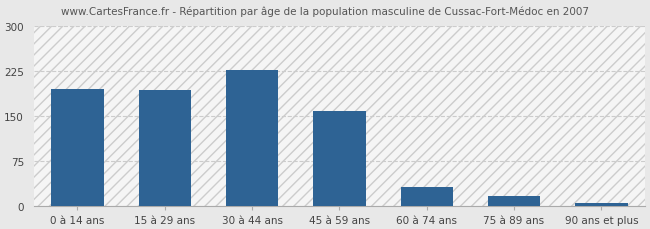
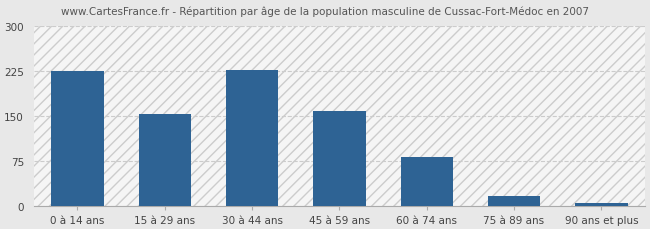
0 à 14 ans: 194 -> 224
15 à 29 ans: 192 -> 152
60 à 74 ans: 32 -> 81
